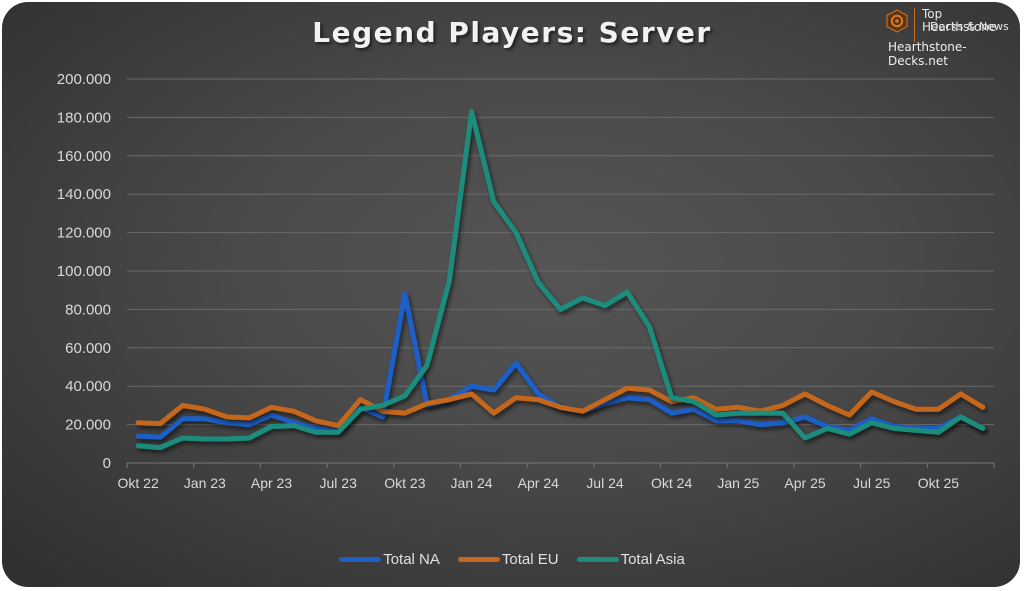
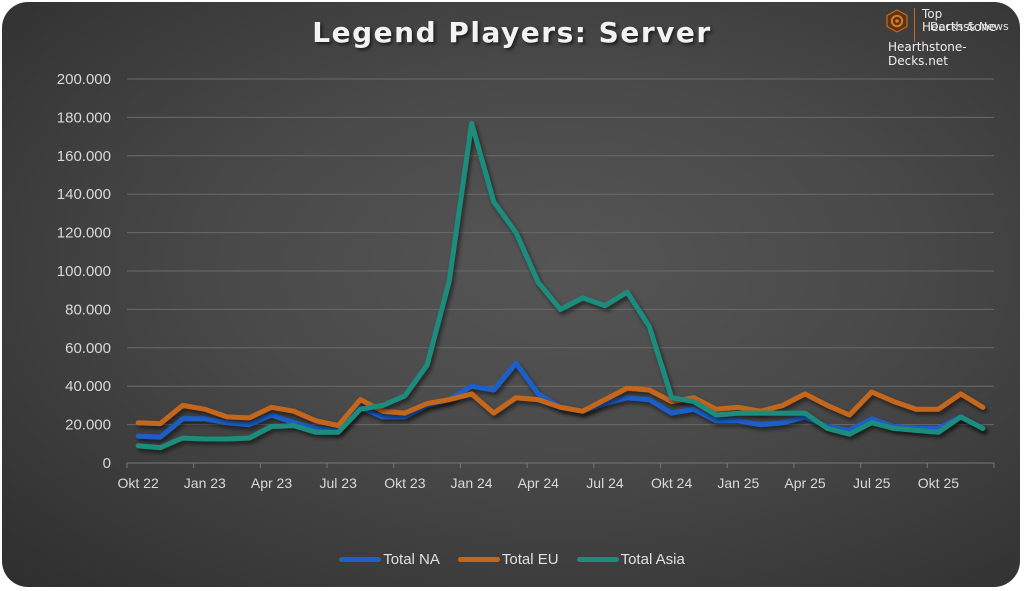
Total NA/Okt 23: 88000 -> 24000
Total Asia/Jan 24: 183000 -> 177000
Total Asia/Apr 25: 13000 -> 26000
